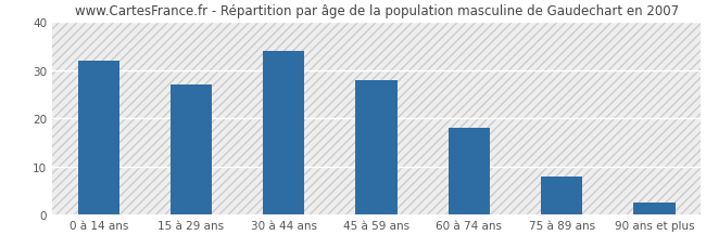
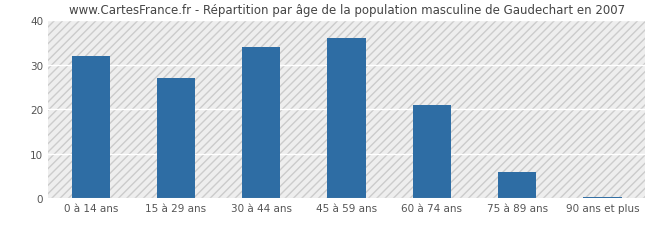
45 à 59 ans: 28.0 -> 36.0
60 à 74 ans: 18.0 -> 21.0
75 à 89 ans: 8.0 -> 6.0
90 ans et plus: 2.5 -> 0.4
